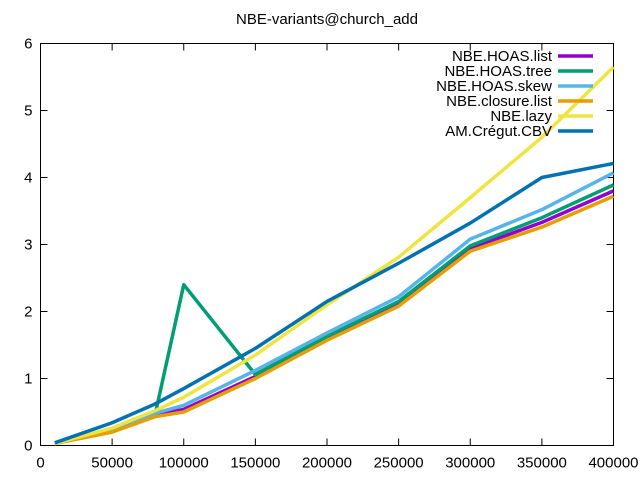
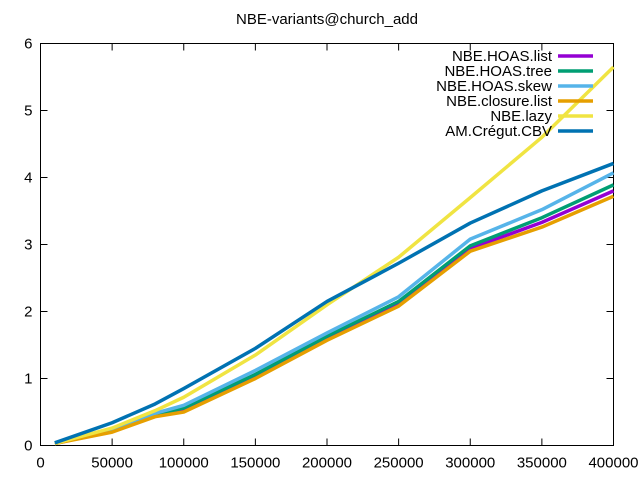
NBE.HOAS.tree/100000: 2.4 -> 0.6
AM.Crégut.CBV/350000: 4.0 -> 3.8
